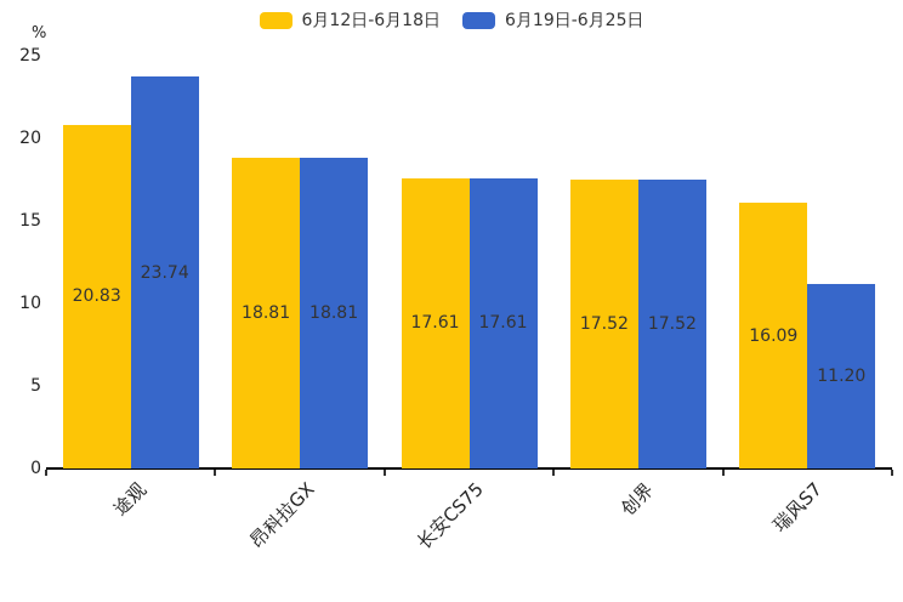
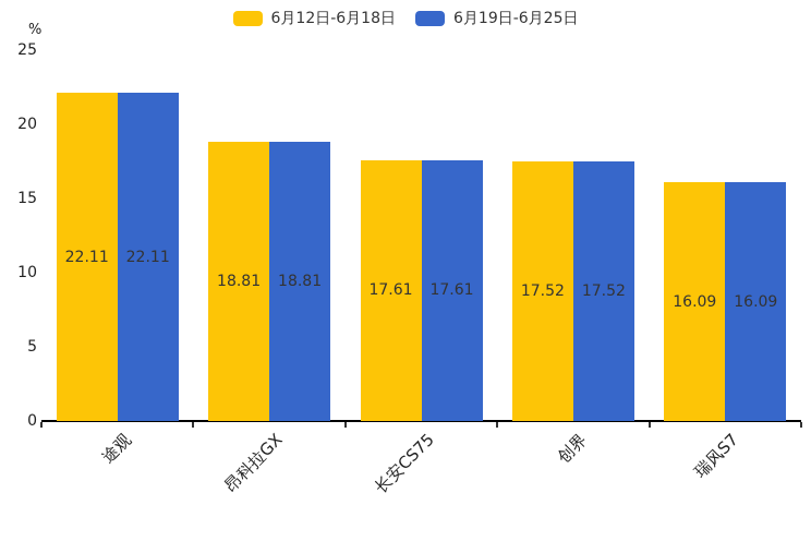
6月12日-6月18日/途观: 20.83 -> 22.11
6月19日-6月25日/途观: 23.74 -> 22.11
6月19日-6月25日/瑞风S7: 11.20 -> 16.09
